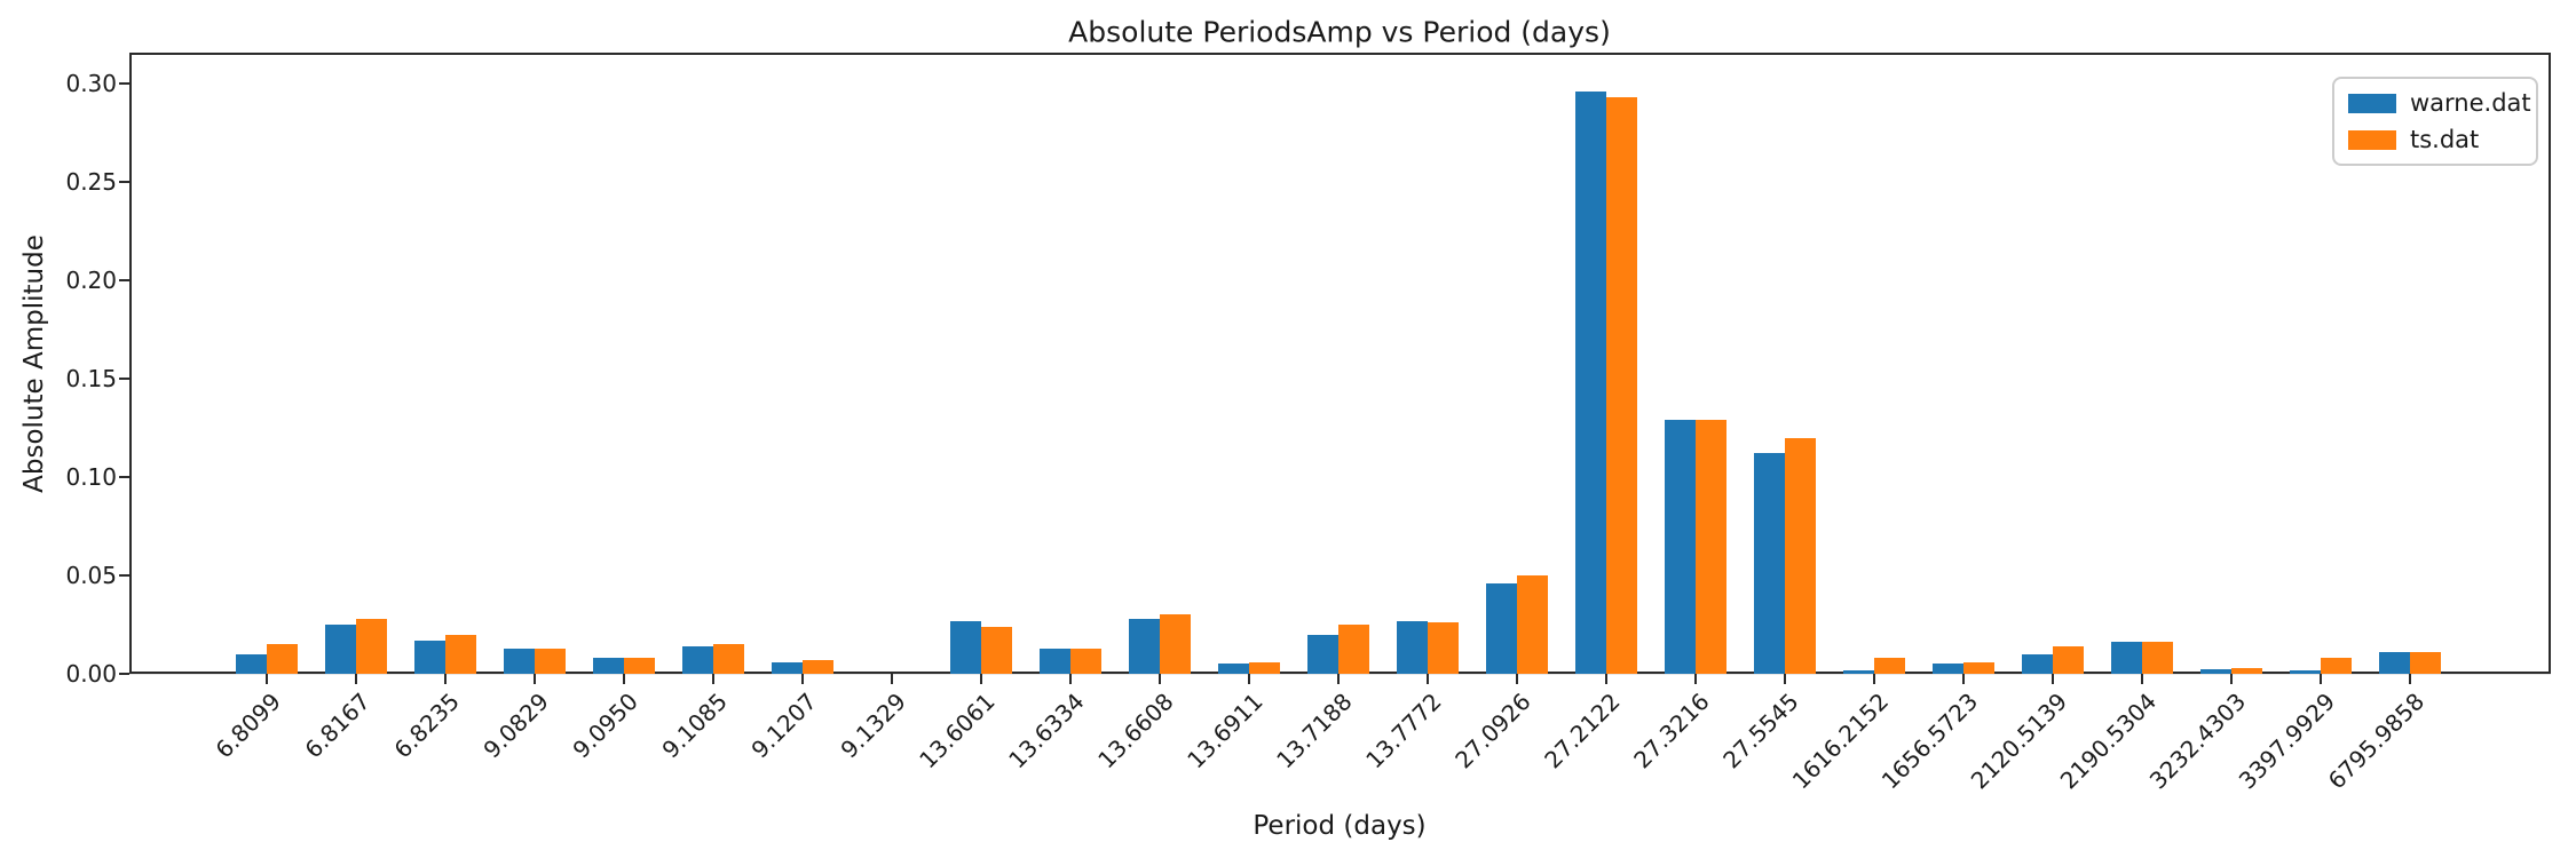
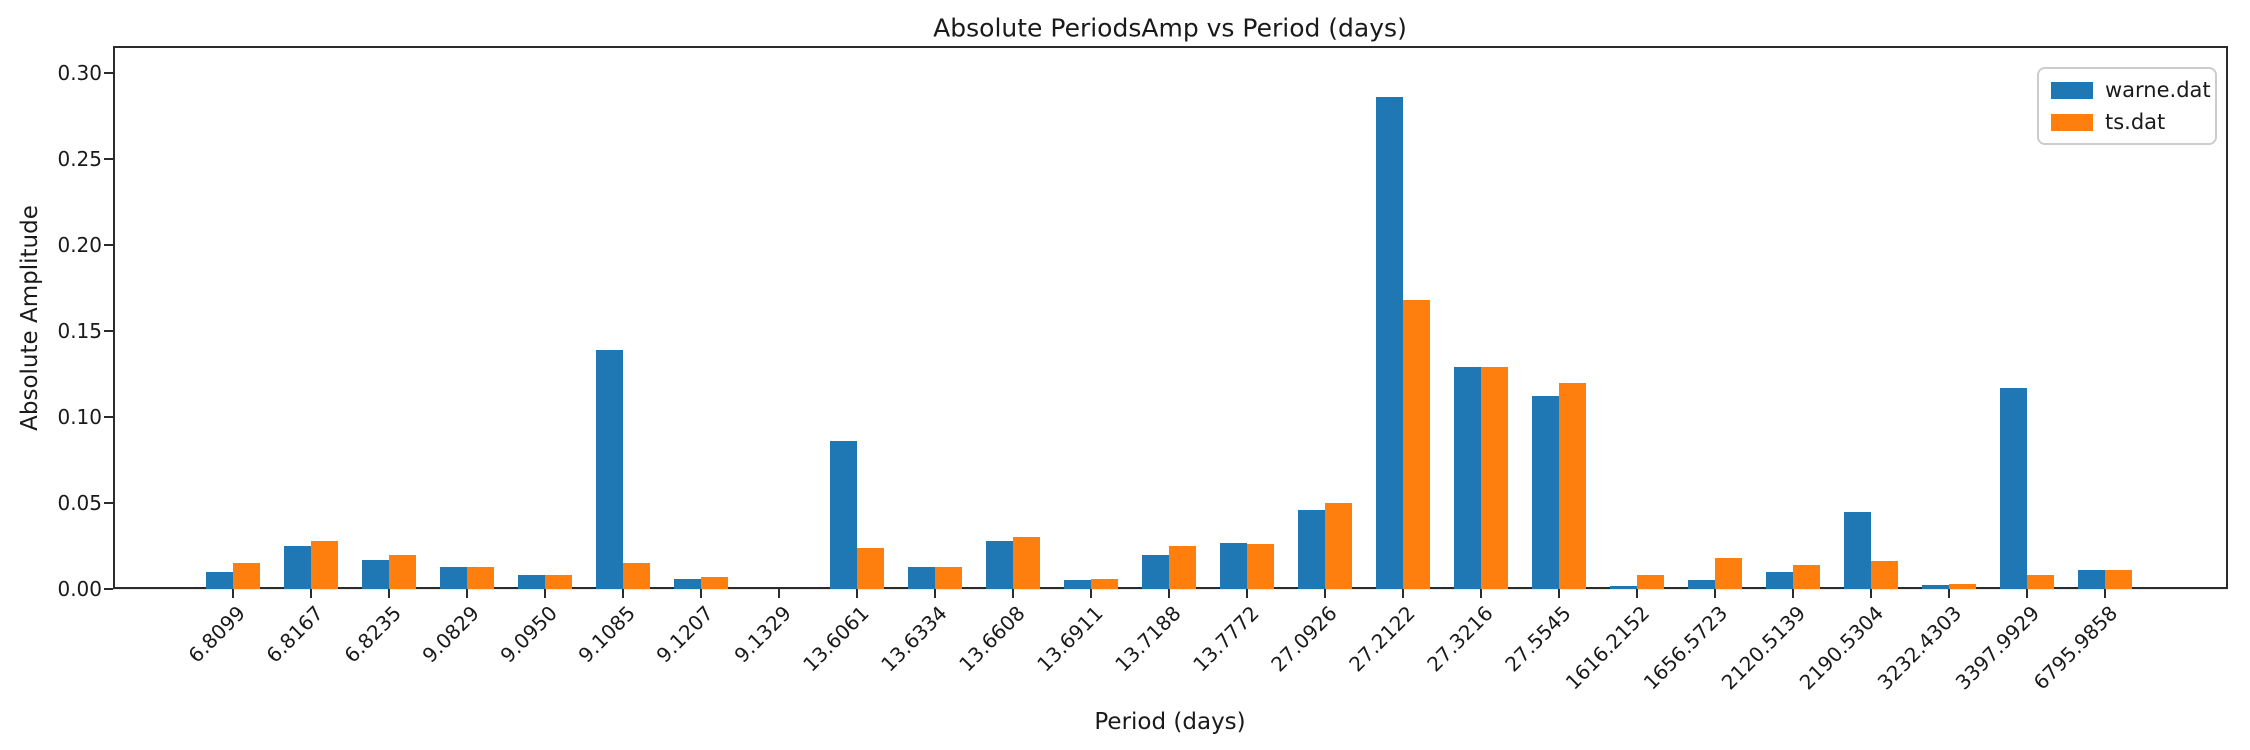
warne.dat/9.1085: 0.014 -> 0.139
warne.dat/13.6061: 0.027 -> 0.086
warne.dat/27.2122: 0.296 -> 0.286
ts.dat/27.2122: 0.293 -> 0.168
ts.dat/1656.5723: 0.006 -> 0.018
warne.dat/2190.5304: 0.016 -> 0.045
warne.dat/3397.9929: 0.002 -> 0.117
